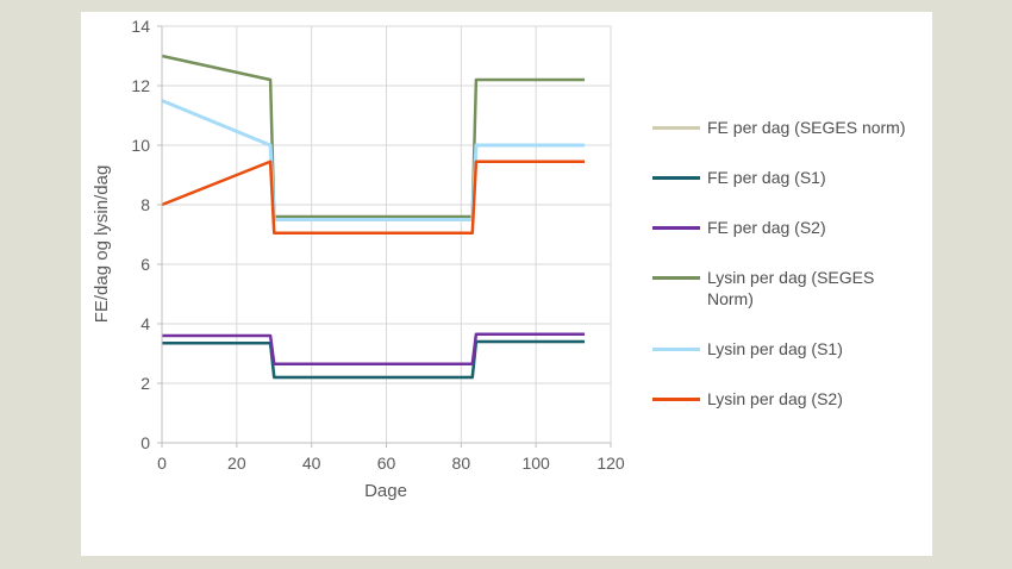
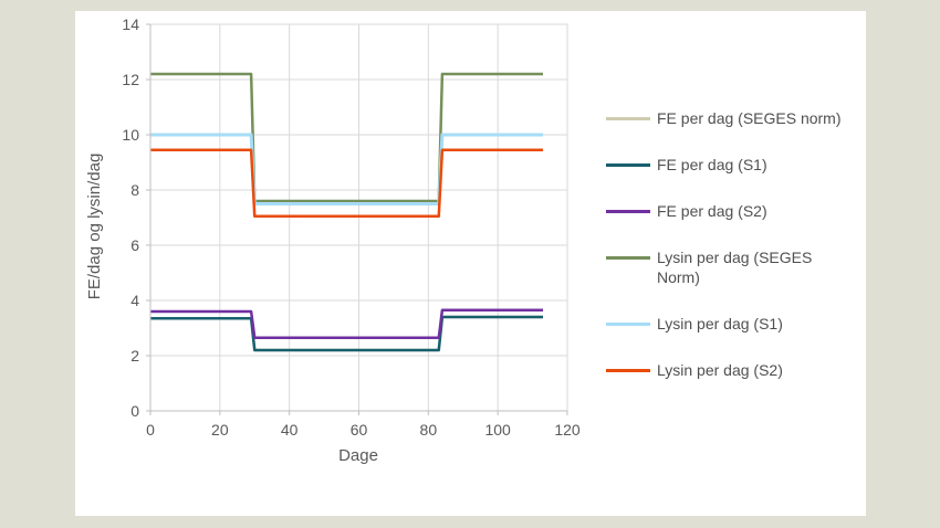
Lysin per dag (SEGES Norm)/0: 13.0 -> 12.2
Lysin per dag (S1)/0: 11.5 -> 10.0
Lysin per dag (S2)/0: 8.0 -> 9.4
